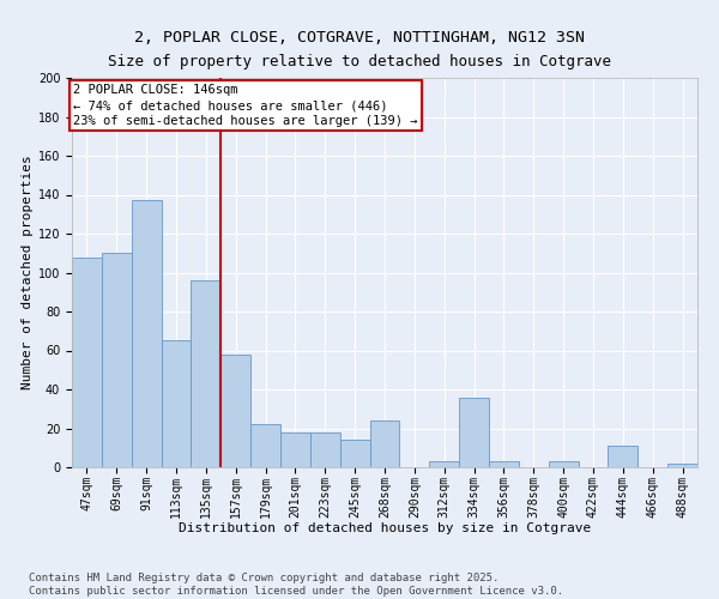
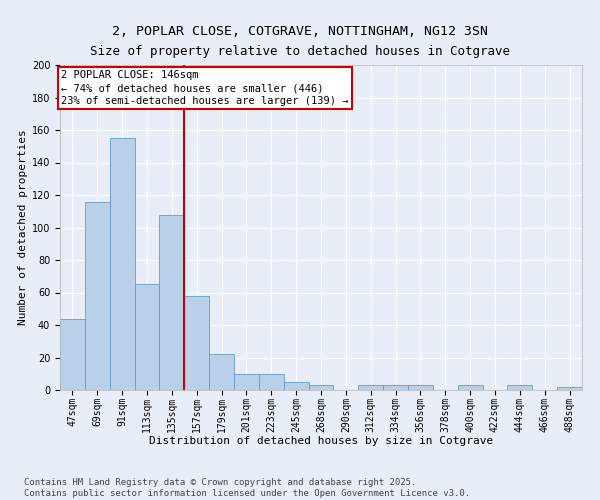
47sqm: 108 -> 44
69sqm: 110 -> 116
91sqm: 137 -> 155
135sqm: 96 -> 108
201sqm: 18 -> 10
223sqm: 18 -> 10
245sqm: 14 -> 5
268sqm: 24 -> 3
334sqm: 36 -> 3
444sqm: 11 -> 3
